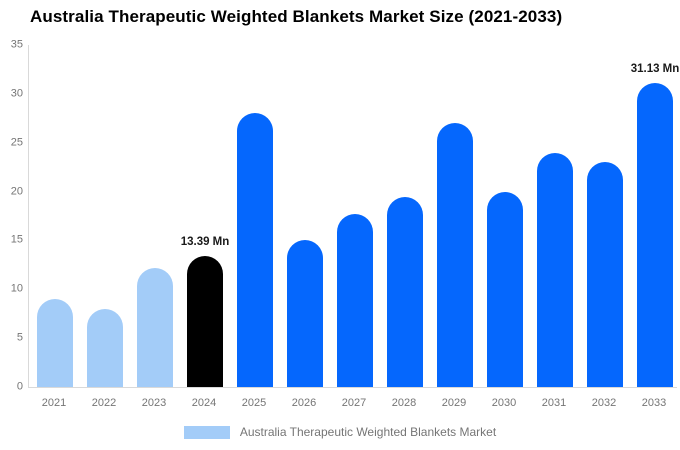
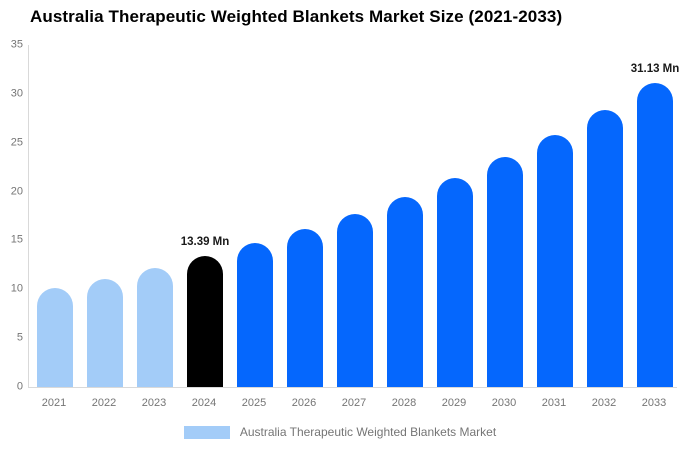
2021: 9 -> 10
2022: 8 -> 11
2025: 28 -> 15
2026: 15 -> 16
2029: 27 -> 21
2030: 20 -> 24
2031: 24 -> 26
2032: 23 -> 28
